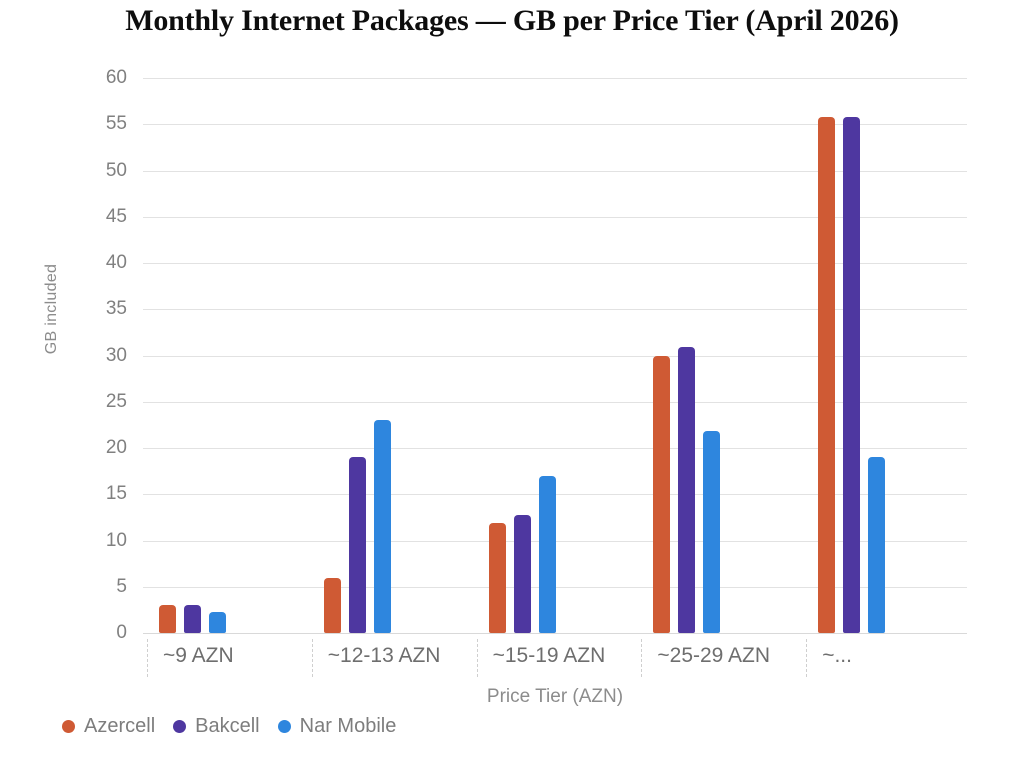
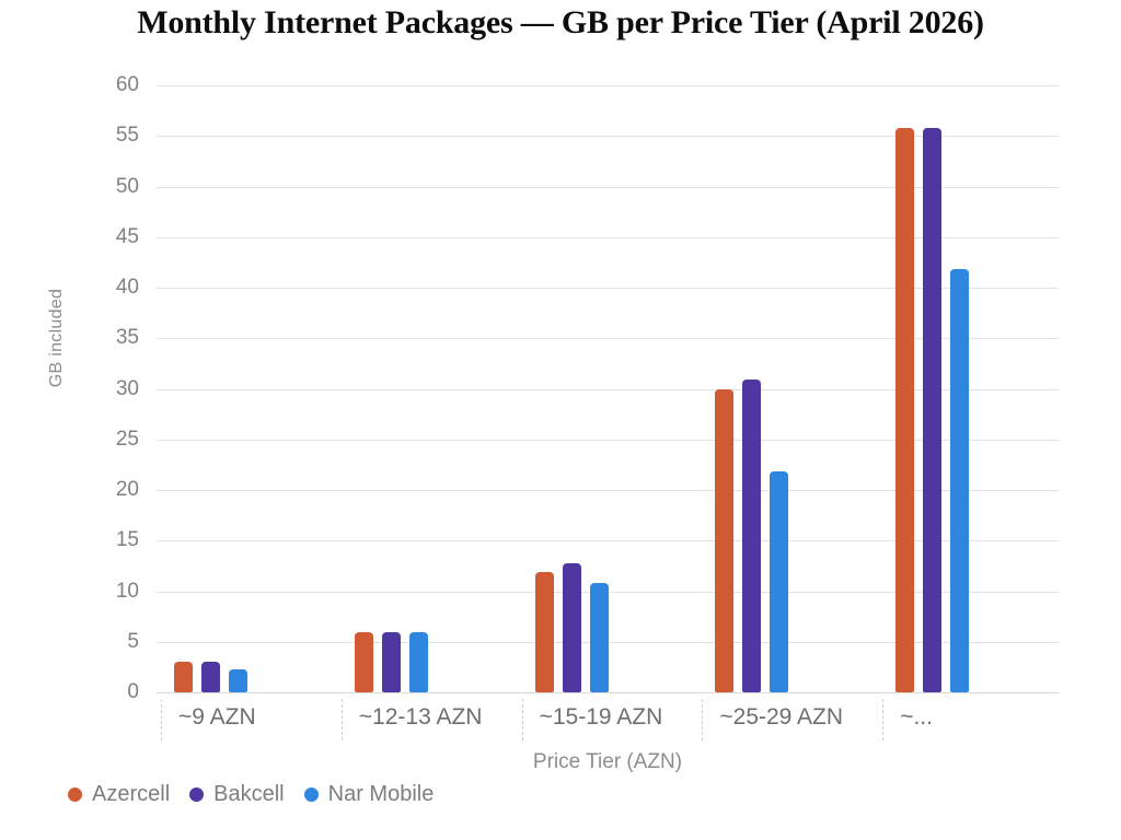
Bakcell/~12-13 AZN: 19 -> 6
Nar Mobile/~12-13 AZN: 23 -> 6
Nar Mobile/~15-19 AZN: 17 -> 11
Nar Mobile/~...: 19 -> 42
